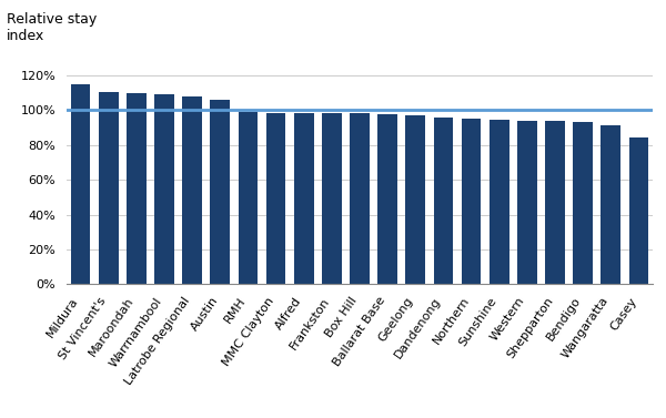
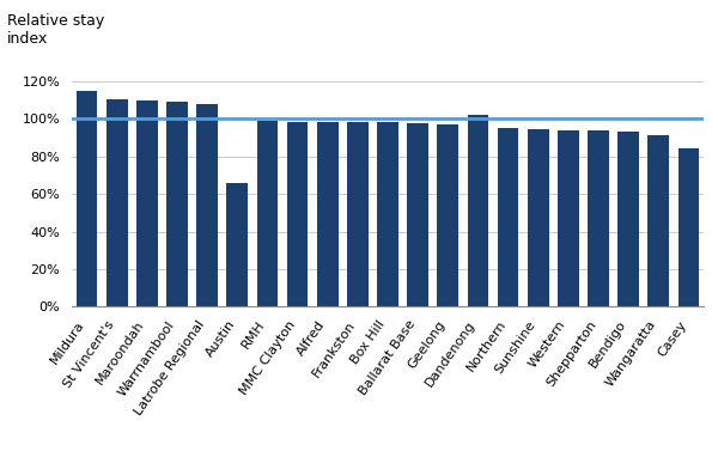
Austin: 106% -> 66%
Dandenong: 96% -> 102%
